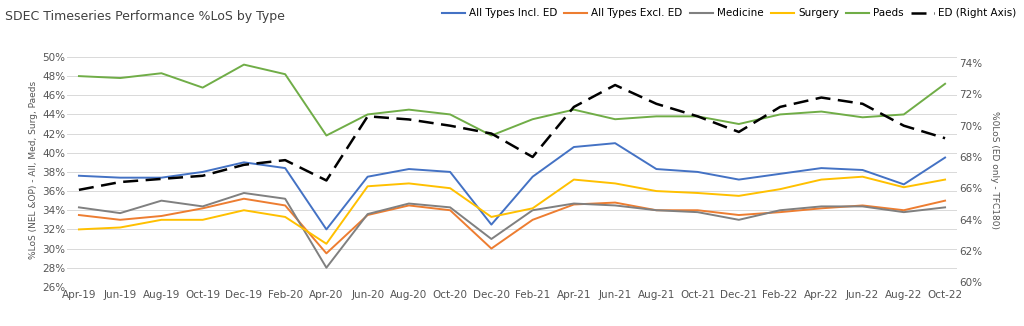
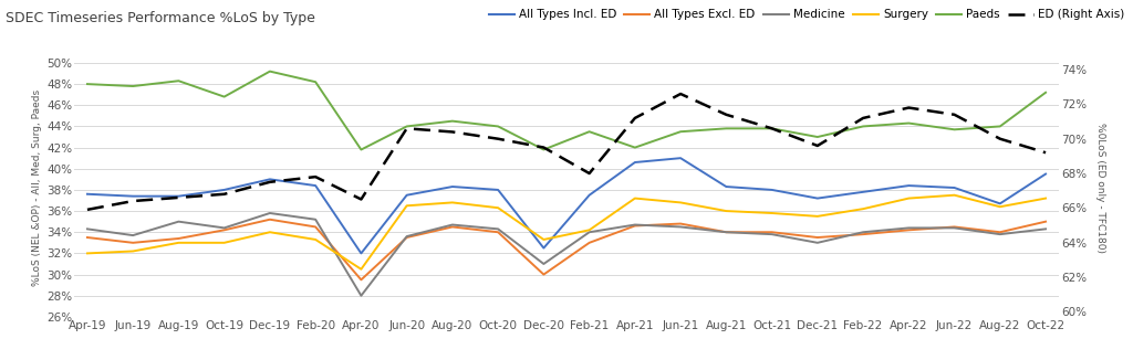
Paeds/Apr-21: 44.5% -> 42.0%
